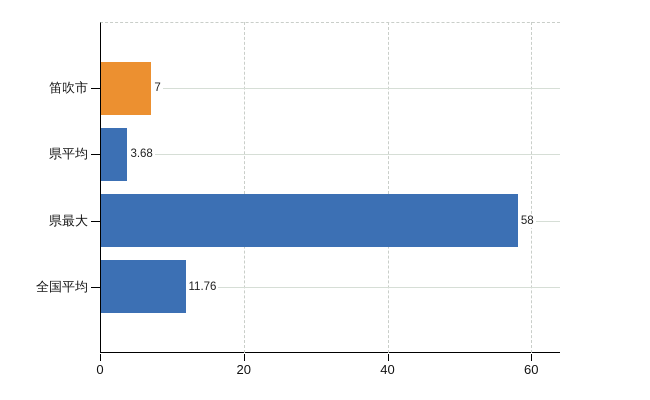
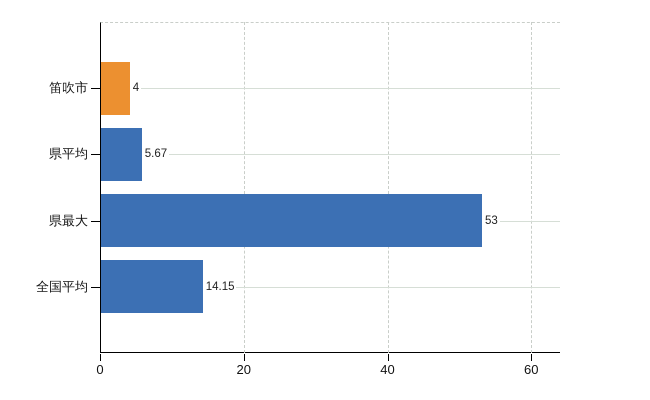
笛吹市: 7 -> 4
県平均: 3.68 -> 5.67
県最大: 58 -> 53
全国平均: 11.76 -> 14.15
